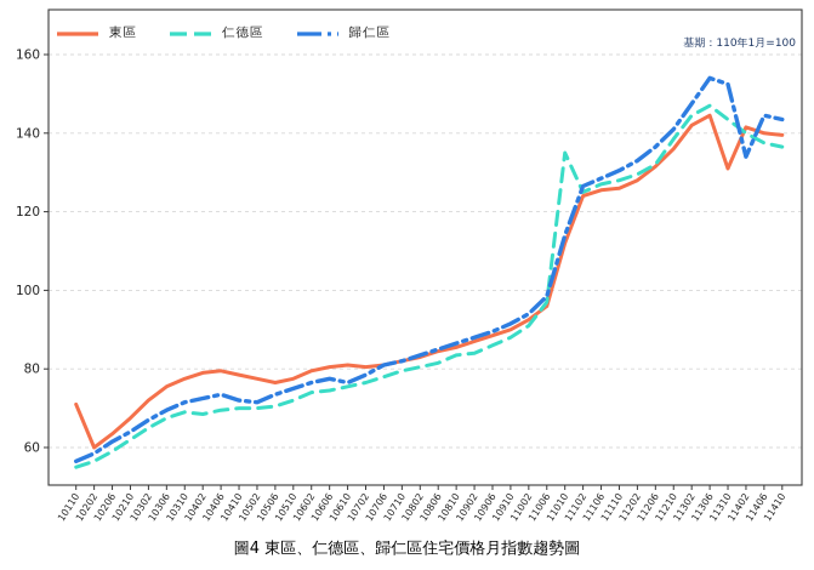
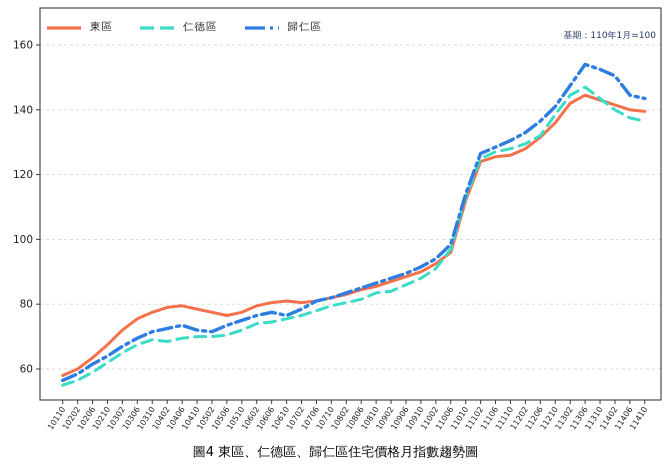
東區/10110: 71 -> 58
仁德區/11010: 135 -> 113
東區/11310: 131 -> 143
歸仁區/11402: 134 -> 150
